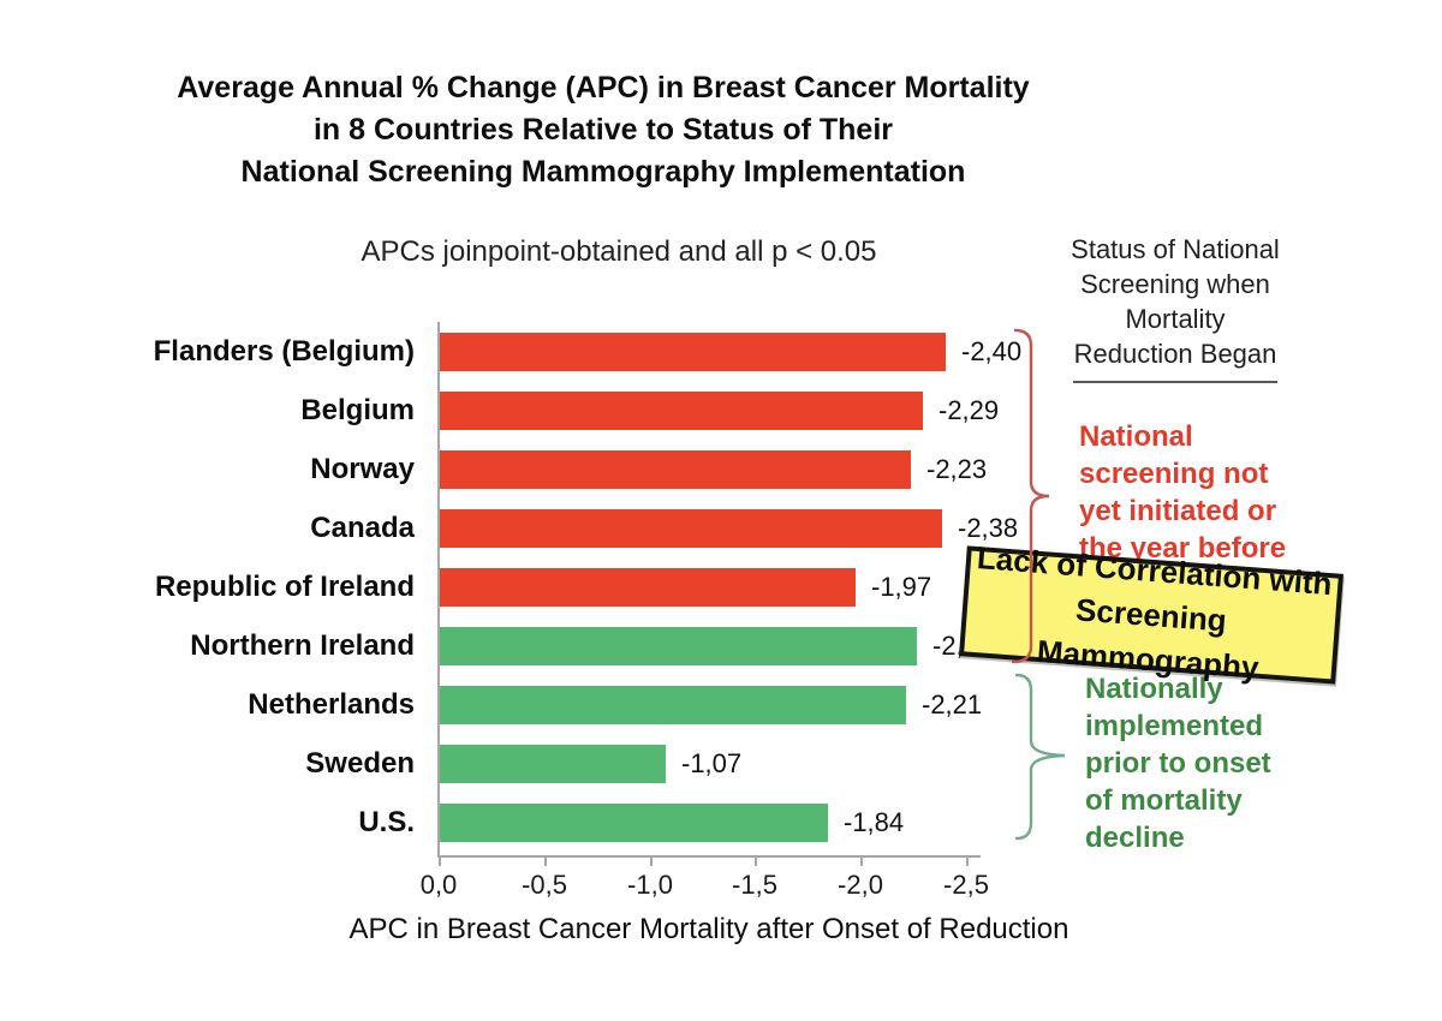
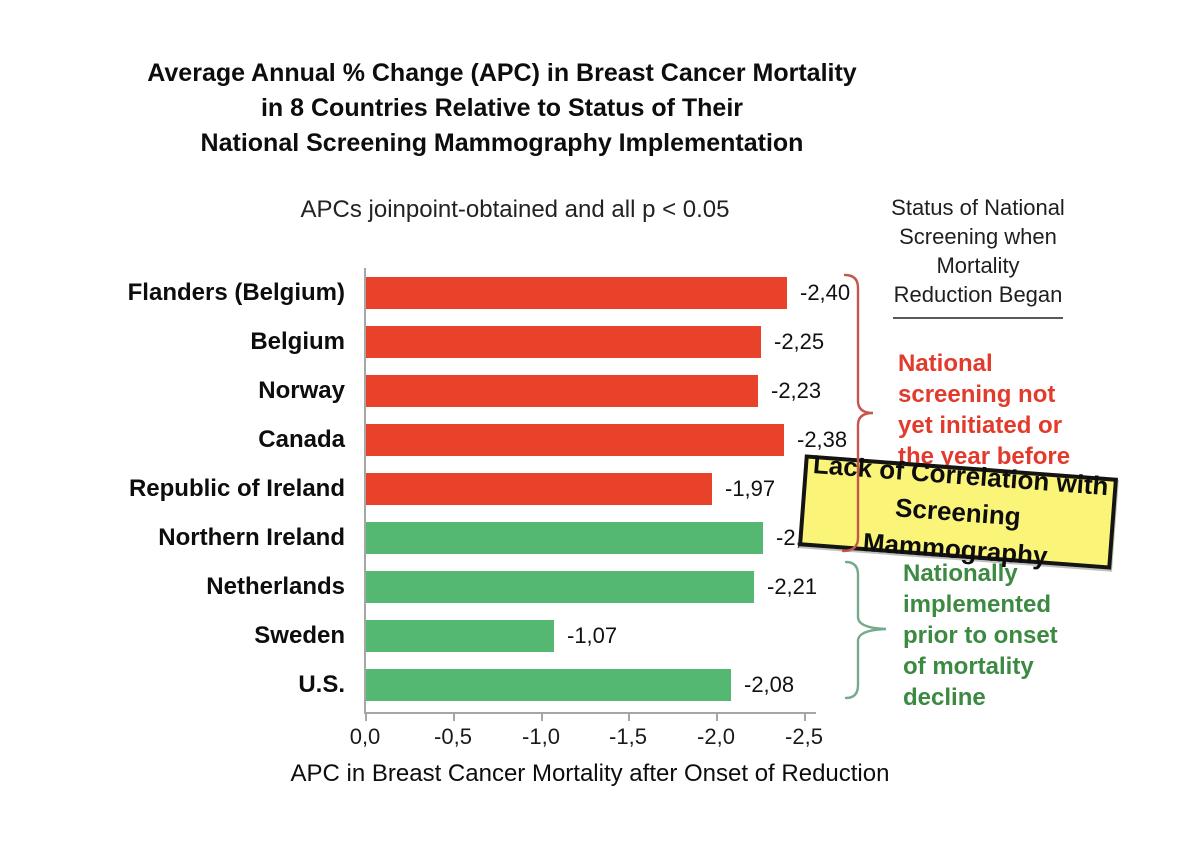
Belgium: -2,29 -> -2,25
U.S.: -1,84 -> -2,08
